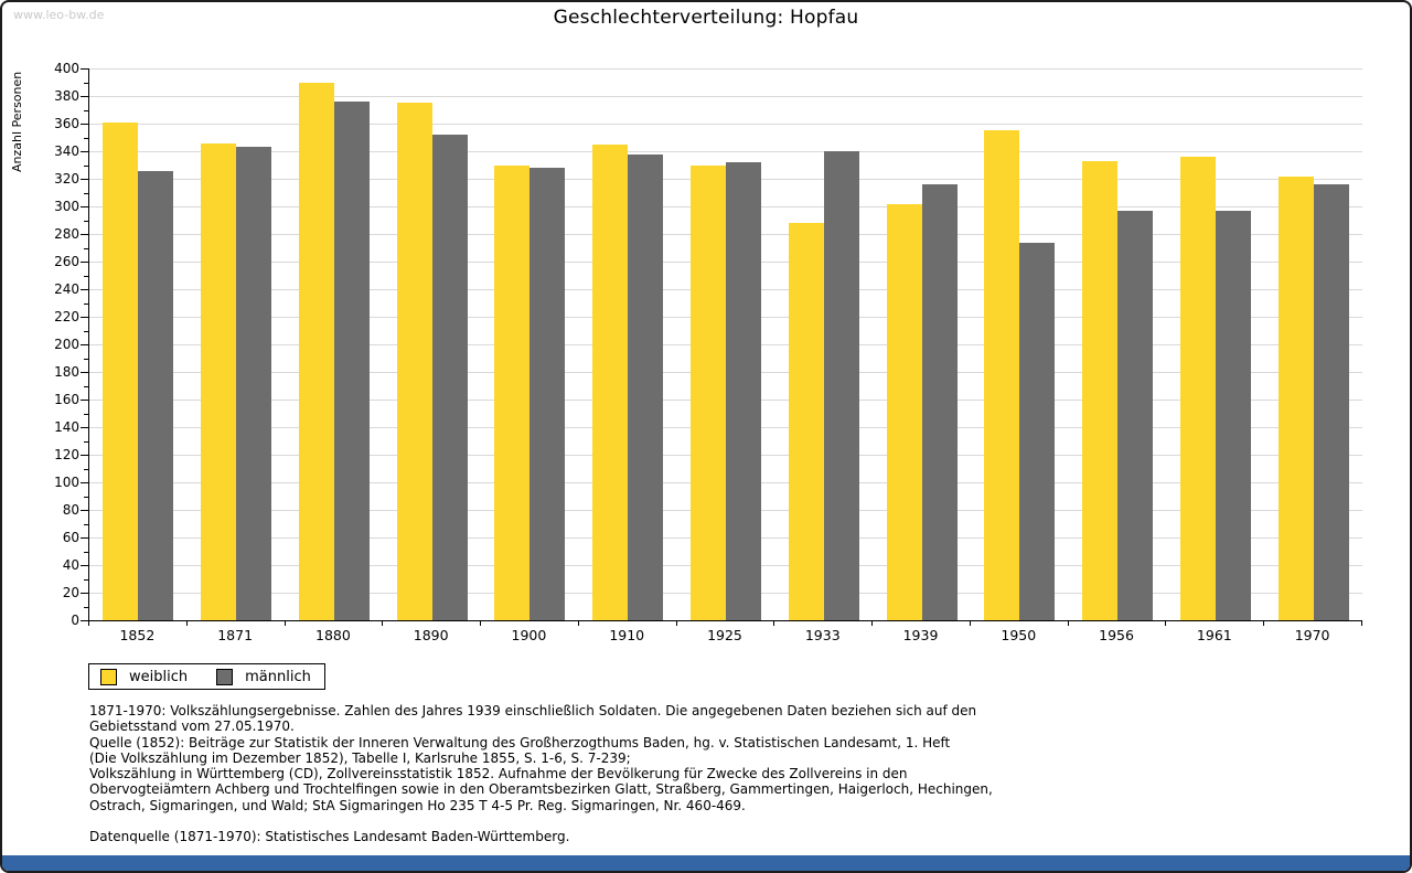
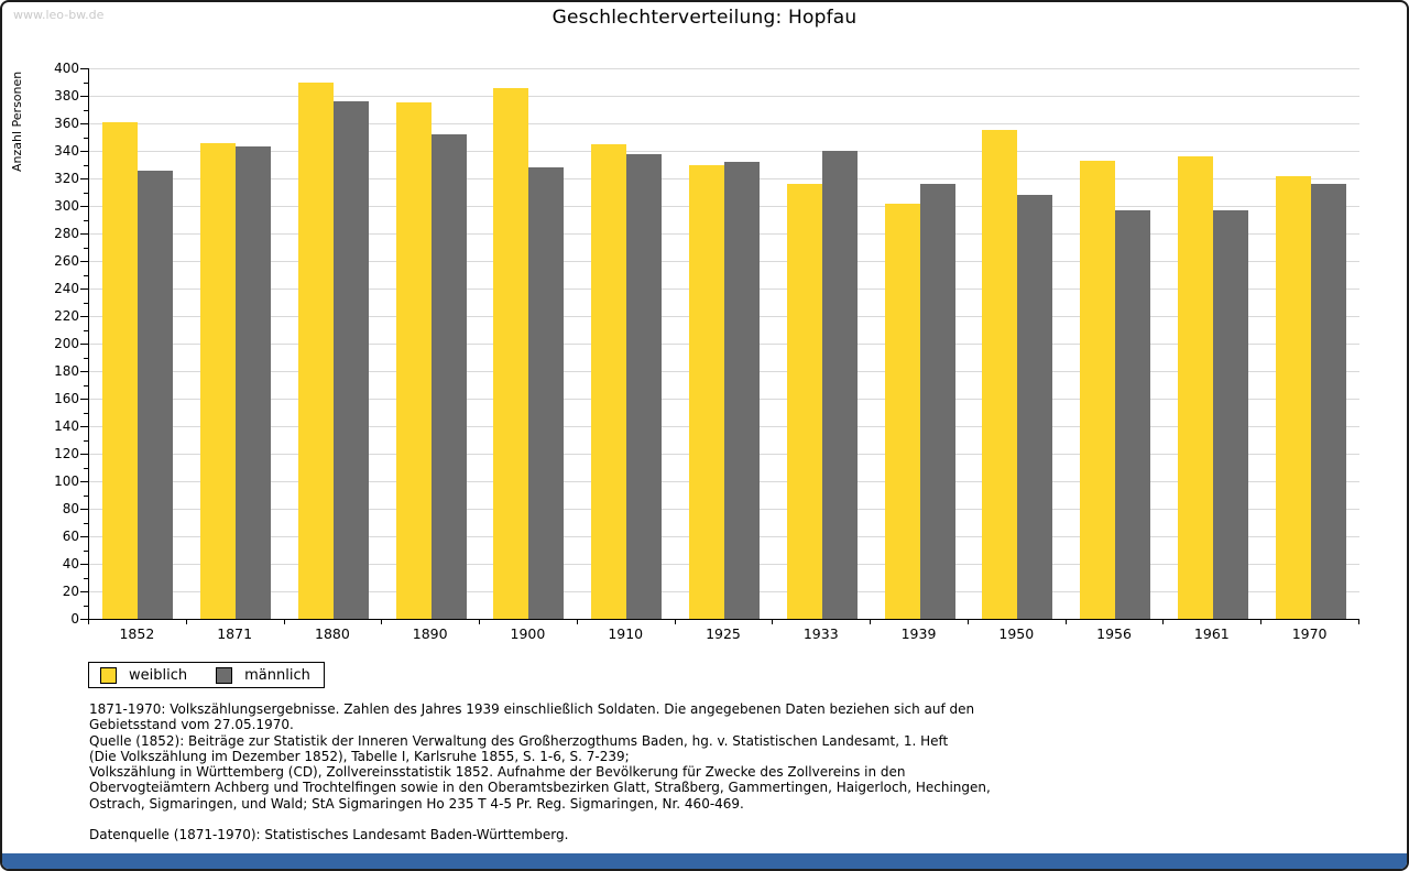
weiblich/1900: 330 -> 386
weiblich/1933: 288 -> 316
männlich/1950: 274 -> 308
